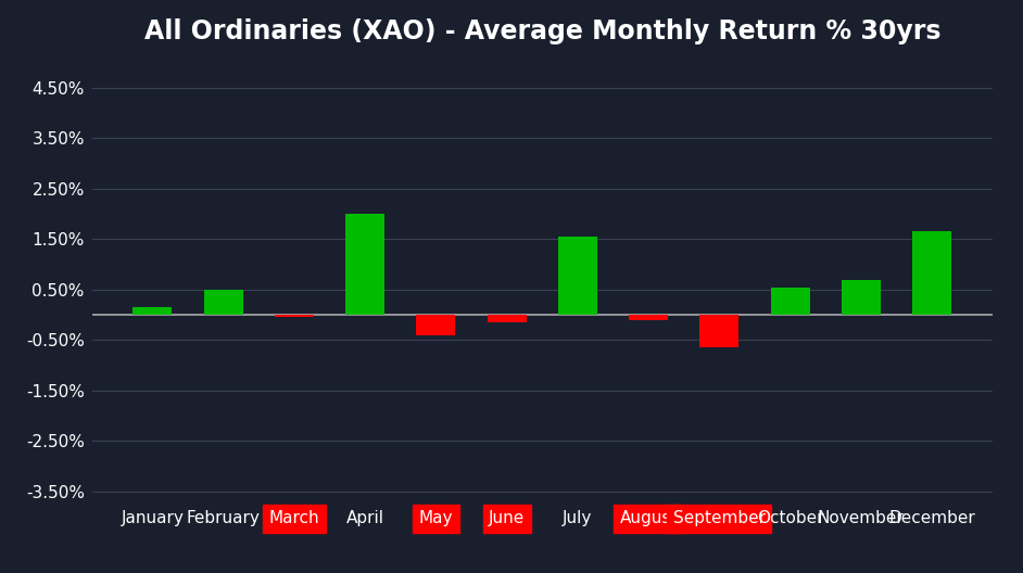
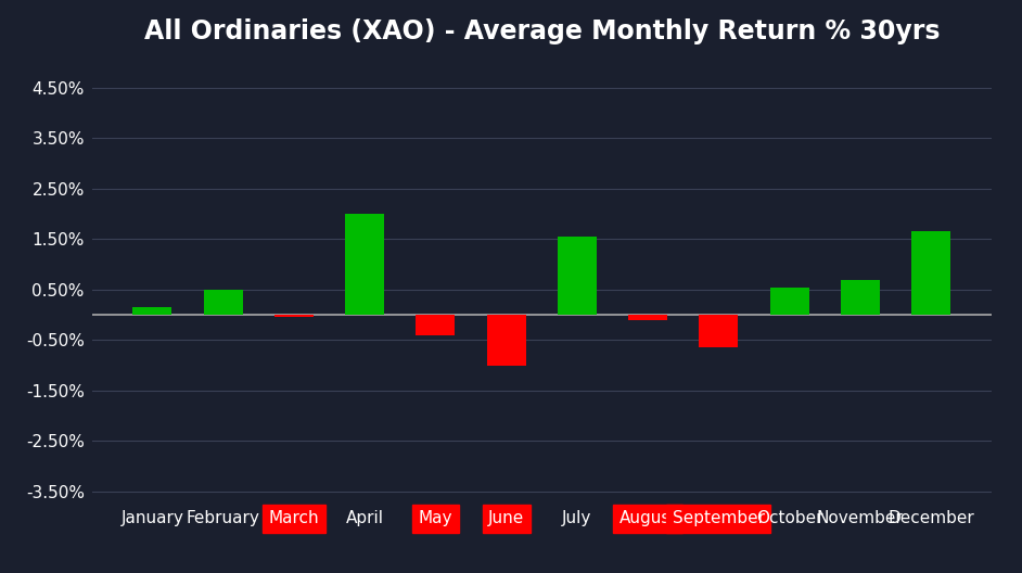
June: -0.15% -> -1.00%
